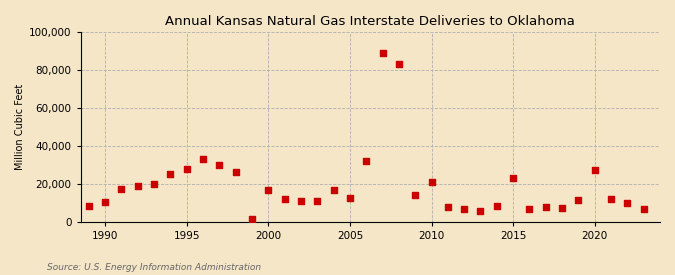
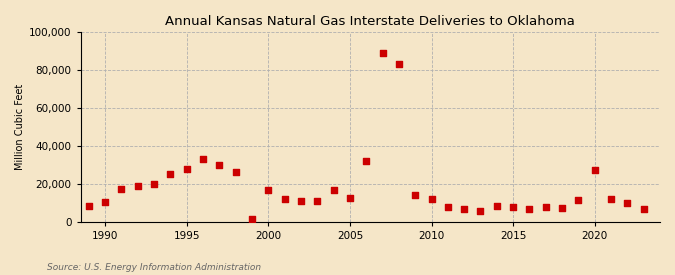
2010: 21,000 -> 12,000
2015: 23,000 -> 8,000
